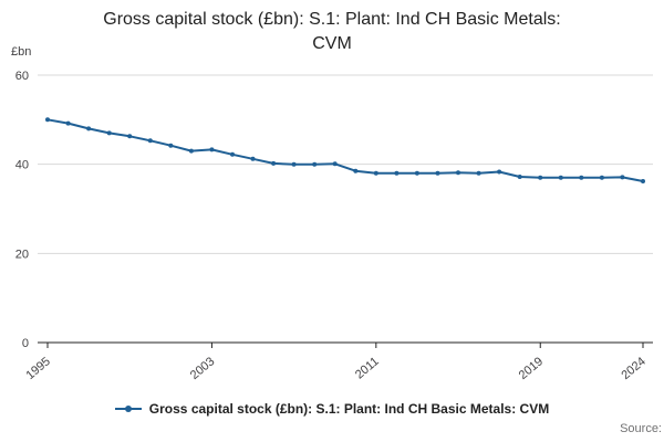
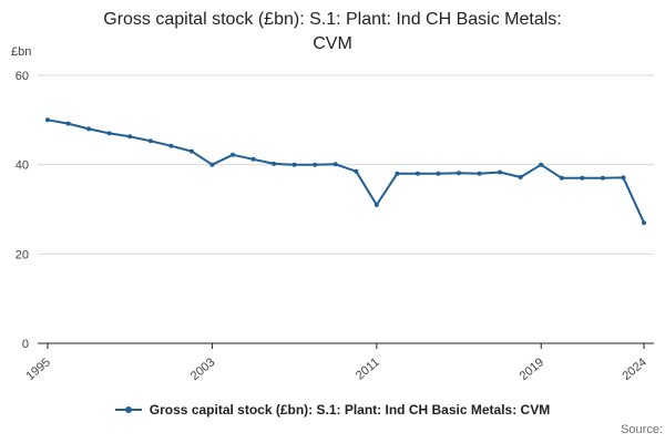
2003: 43 -> 40
2011: 38 -> 31
2019: 37 -> 40
2024: 36 -> 27
